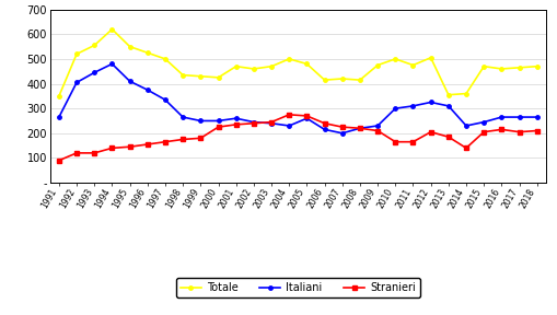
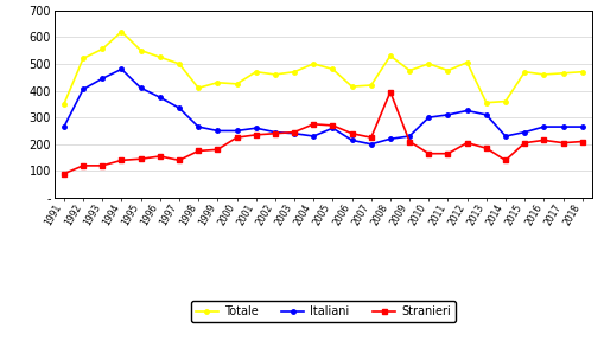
Stranieri/1997: 165 -> 140
Totale/1998: 435 -> 410
Stranieri/2008: 220 -> 395
Totale/2008: 415 -> 530
